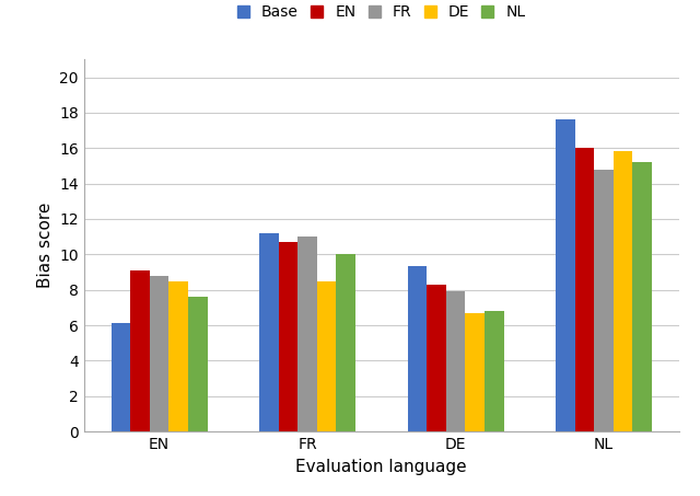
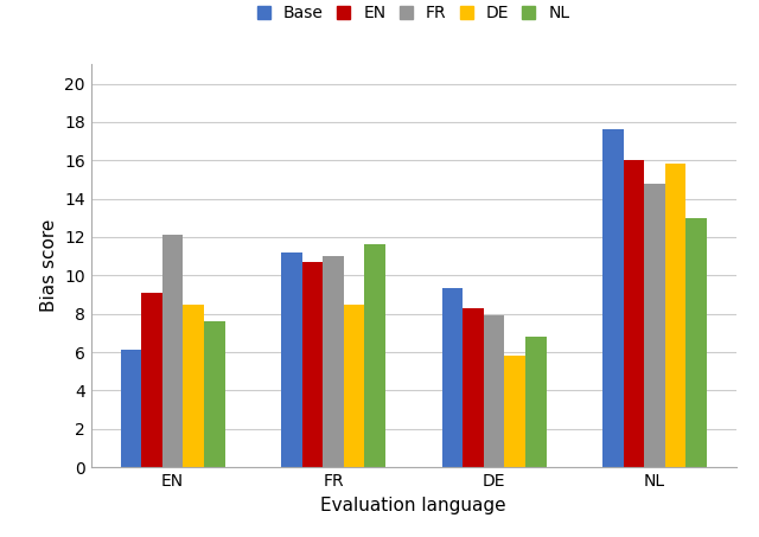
FR/EN: 8.8 -> 12.1
NL/FR: 10.0 -> 11.6
DE/DE: 6.7 -> 5.8
NL/NL: 15.2 -> 13.0
